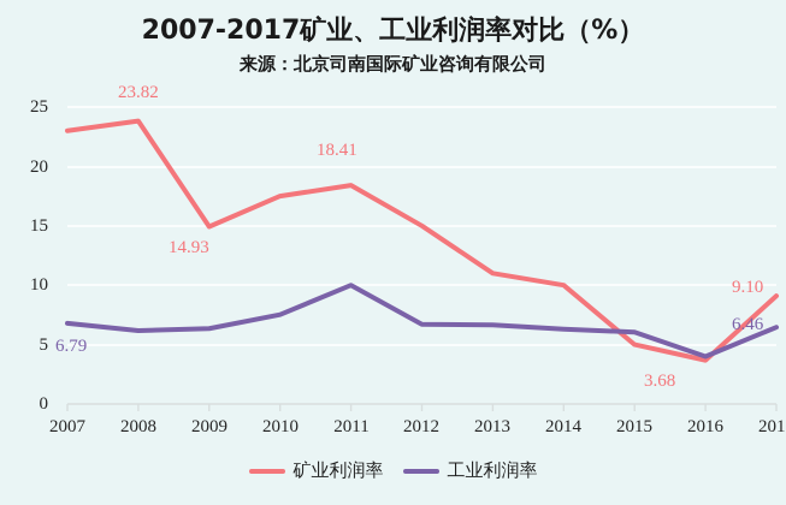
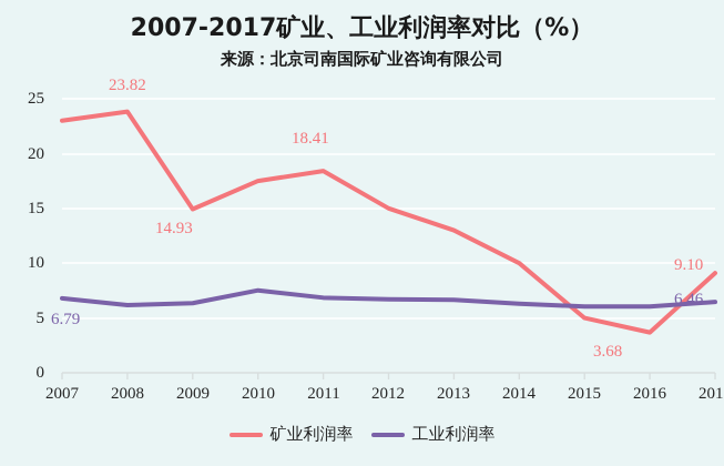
工业利润率/2011: 10 -> 7
矿业利润率/2013: 11 -> 13
工业利润率/2016: 4 -> 6
